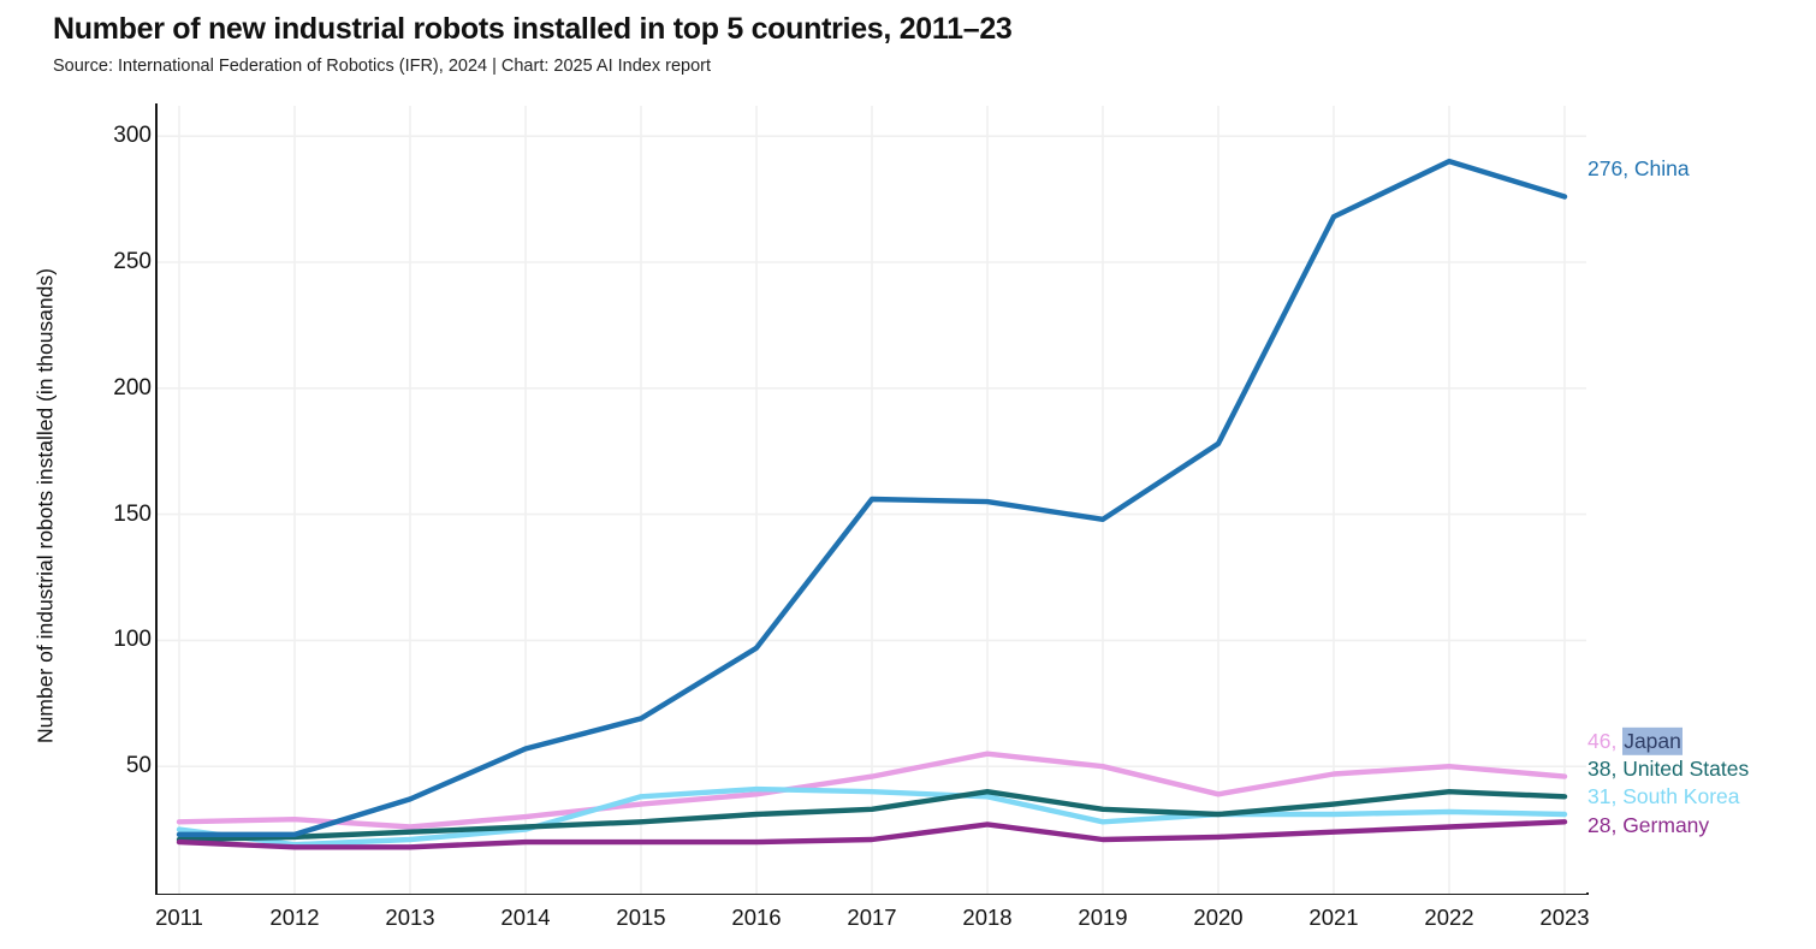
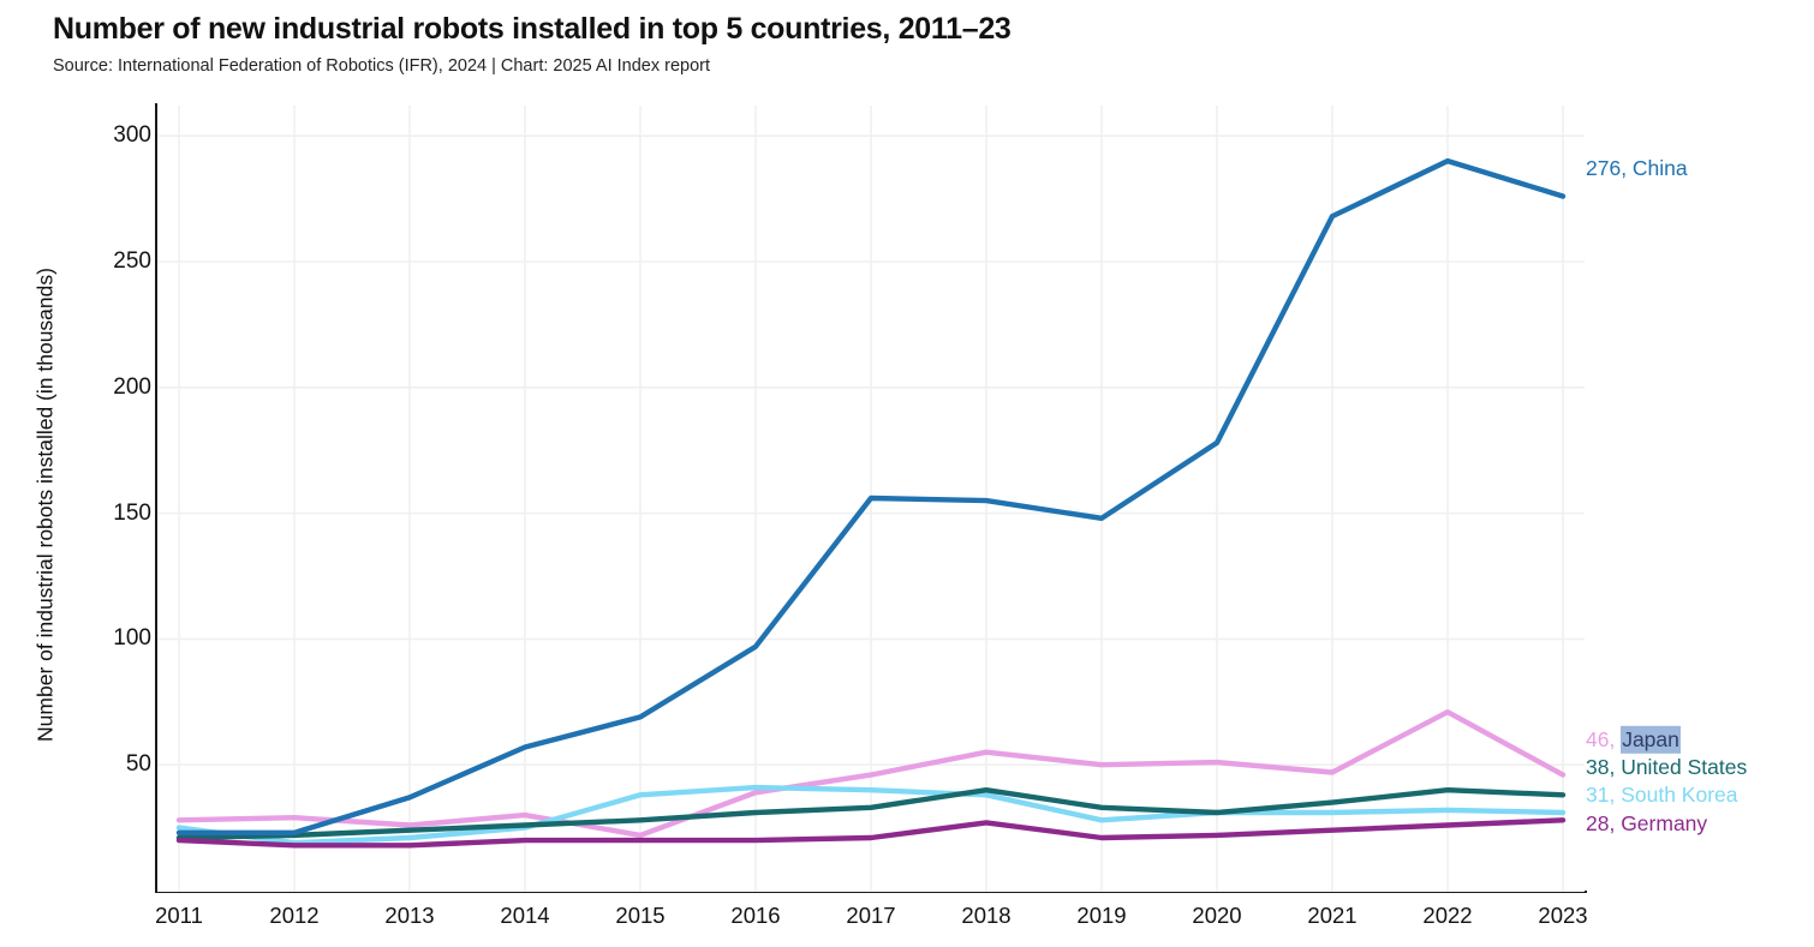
Japan/2015: 35 -> 22
Japan/2020: 39 -> 51
Japan/2022: 50 -> 71
